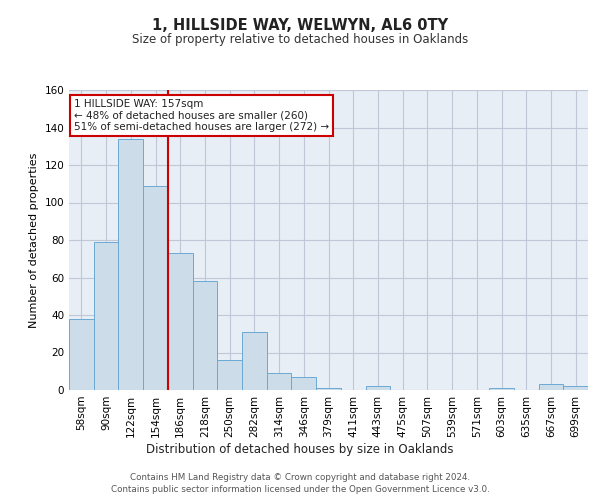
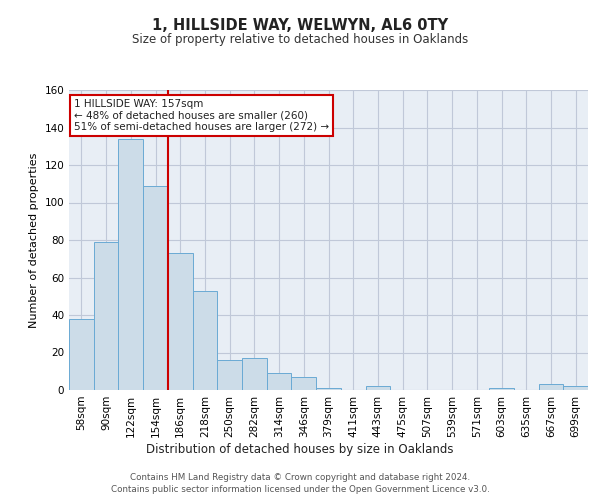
218sqm: 58 -> 53
282sqm: 31 -> 17
